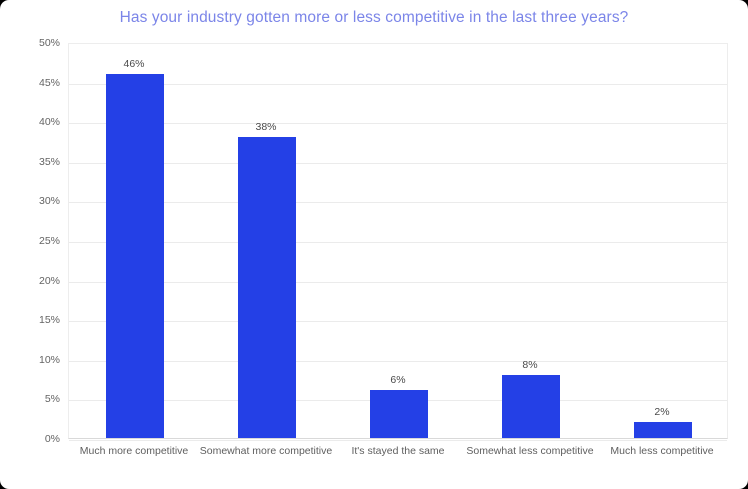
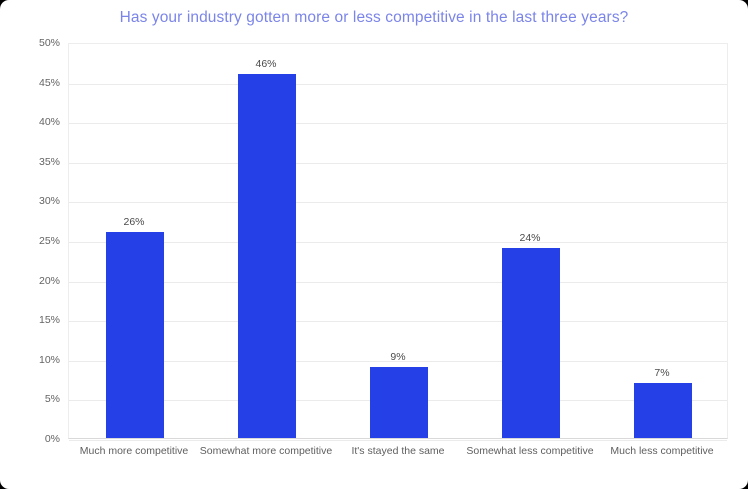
Much more competitive: 46% -> 26%
Somewhat more competitive: 38% -> 46%
It's stayed the same: 6% -> 9%
Somewhat less competitive: 8% -> 24%
Much less competitive: 2% -> 7%
